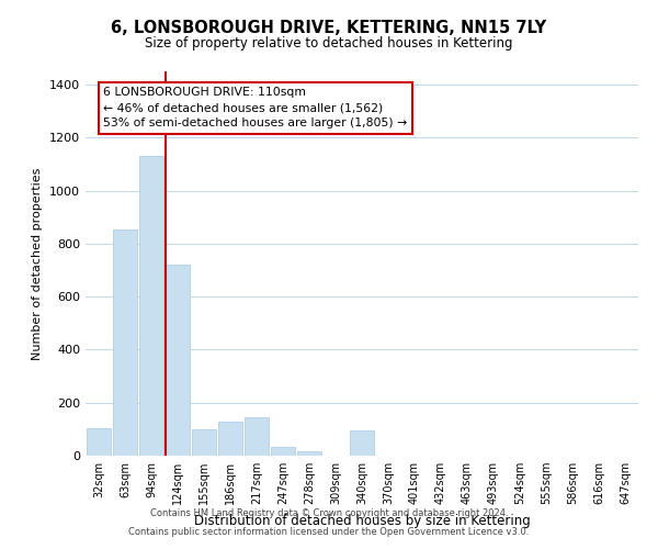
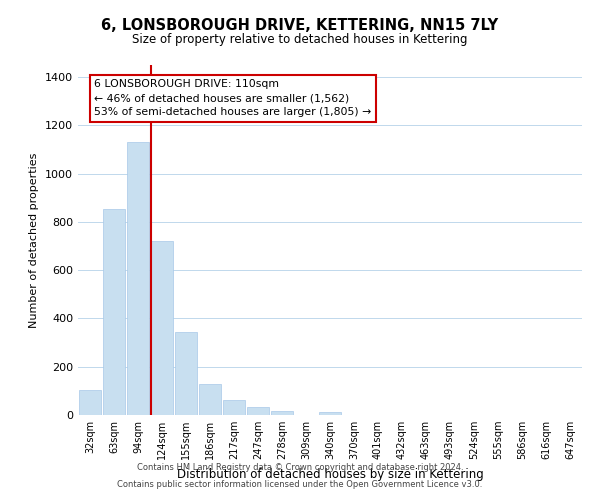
155sqm: 100 -> 345
217sqm: 145 -> 62
340sqm: 95 -> 12
